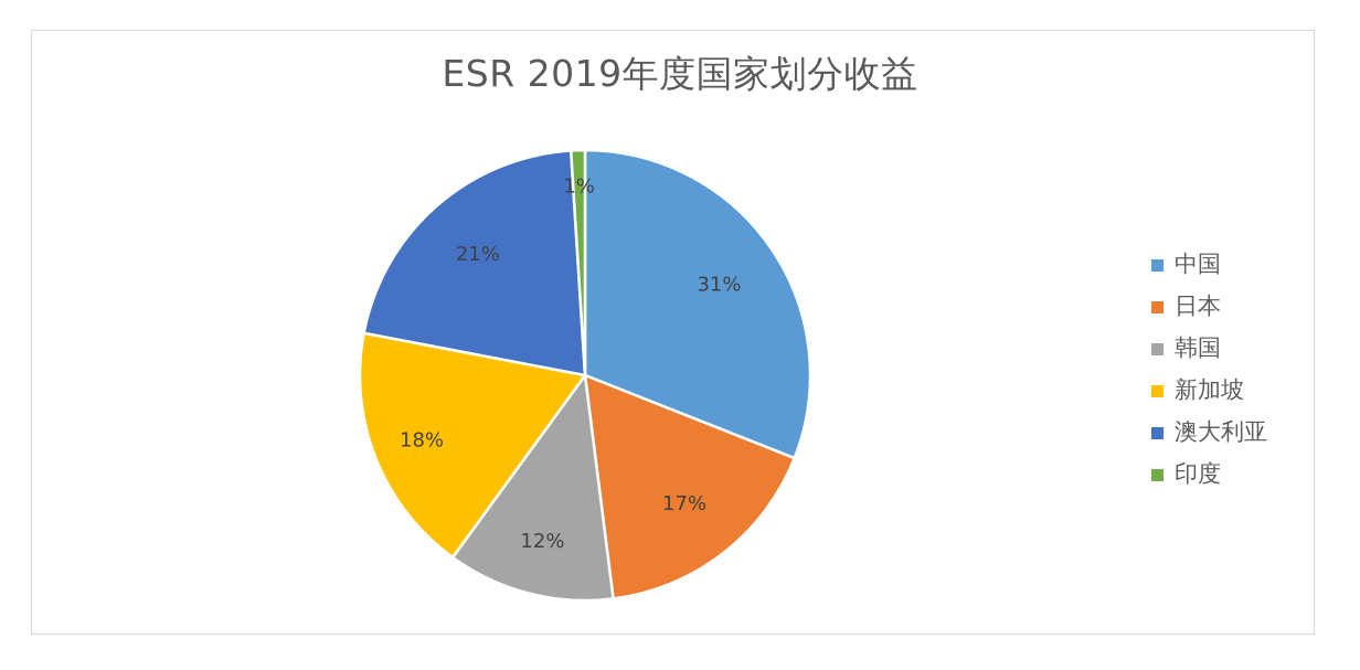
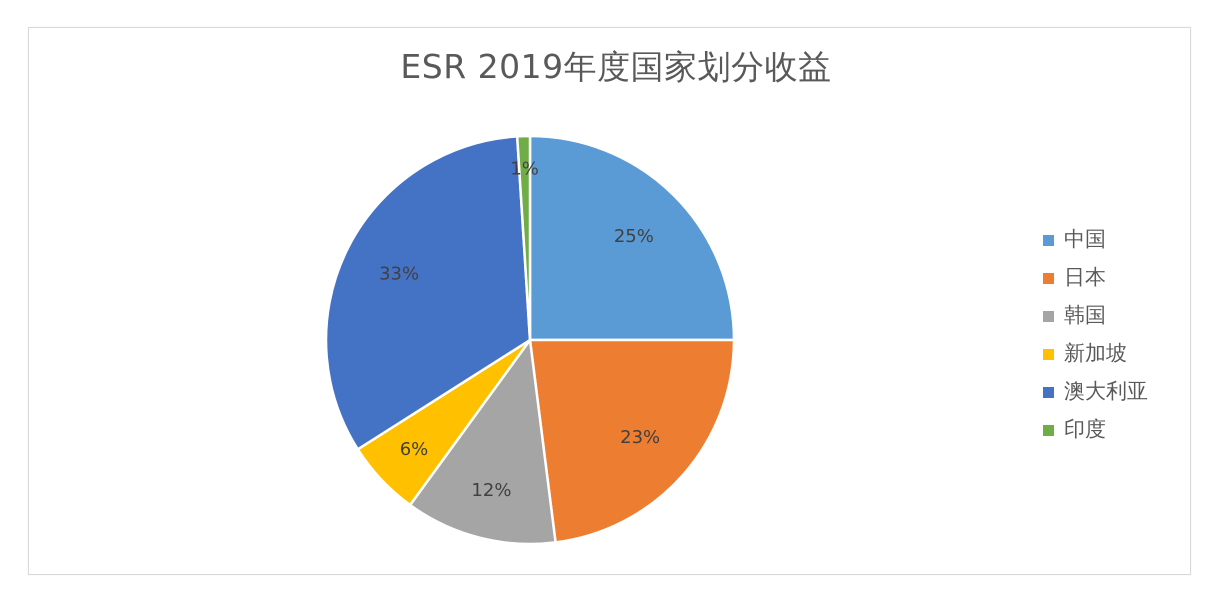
中国: 31% -> 25%
日本: 17% -> 23%
新加坡: 18% -> 6%
澳大利亚: 21% -> 33%
